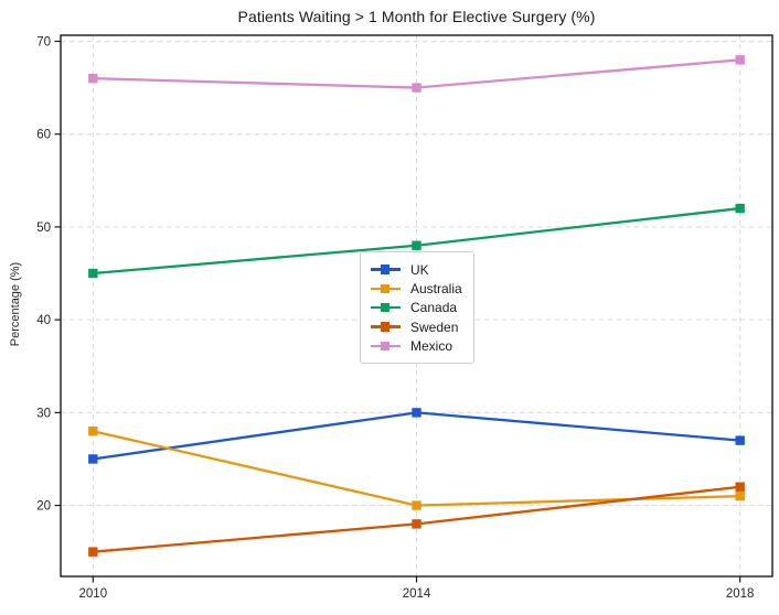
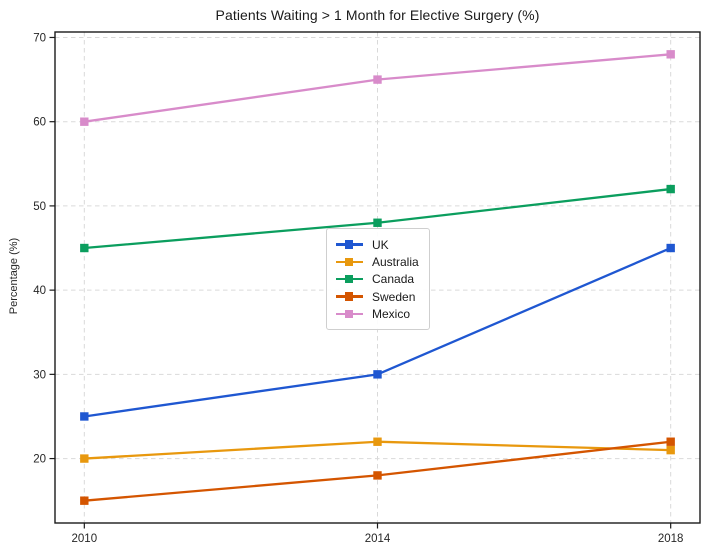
Australia/2010: 28 -> 20
Mexico/2010: 66 -> 60
Australia/2014: 20 -> 22
UK/2018: 27 -> 45
